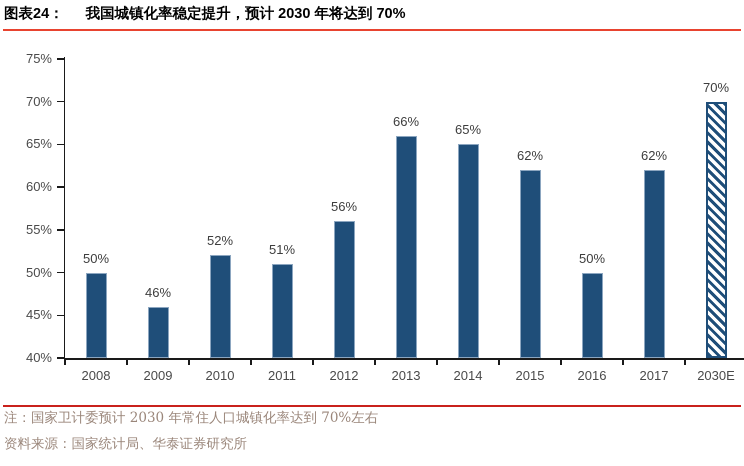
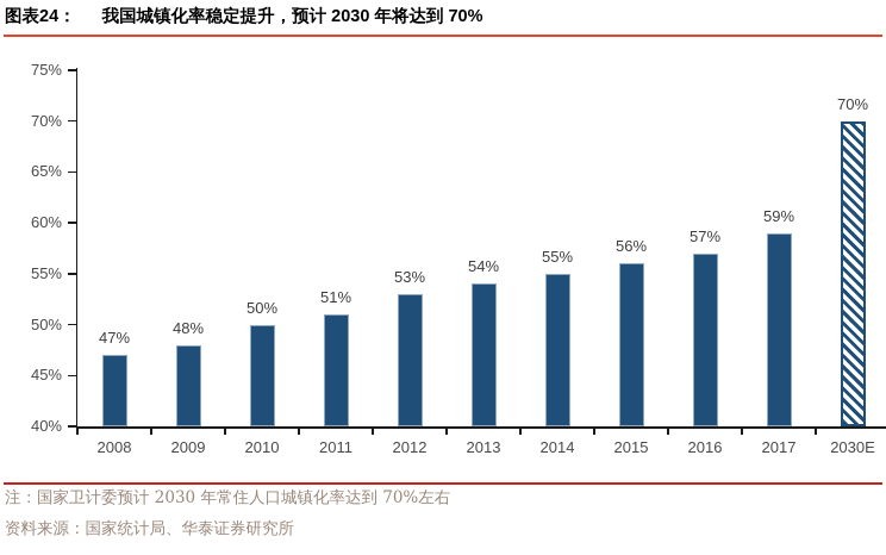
2008: 50% -> 47%
2009: 46% -> 48%
2010: 52% -> 50%
2012: 56% -> 53%
2013: 66% -> 54%
2014: 65% -> 55%
2015: 62% -> 56%
2016: 50% -> 57%
2017: 62% -> 59%
